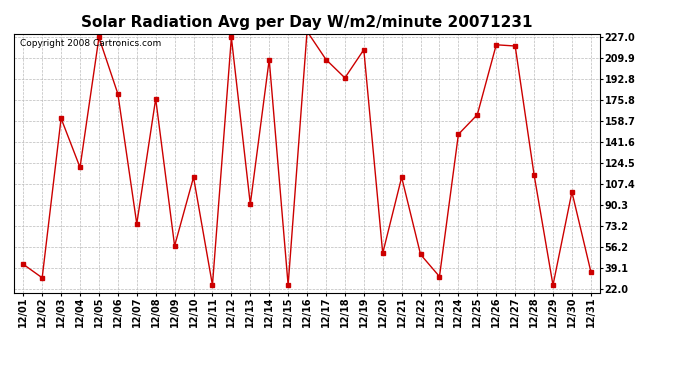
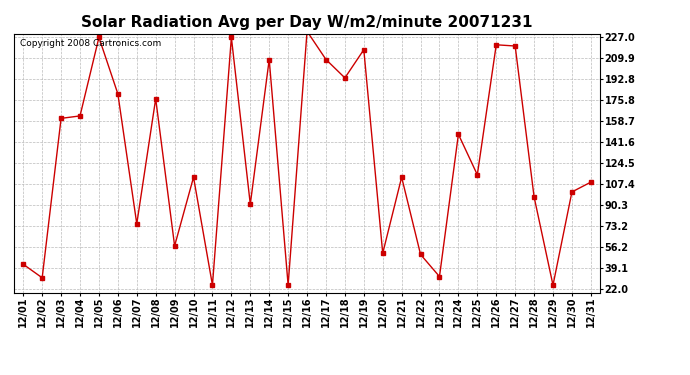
12/04: 121 -> 163
12/25: 164 -> 115
12/28: 115 -> 97
12/31: 36 -> 109
